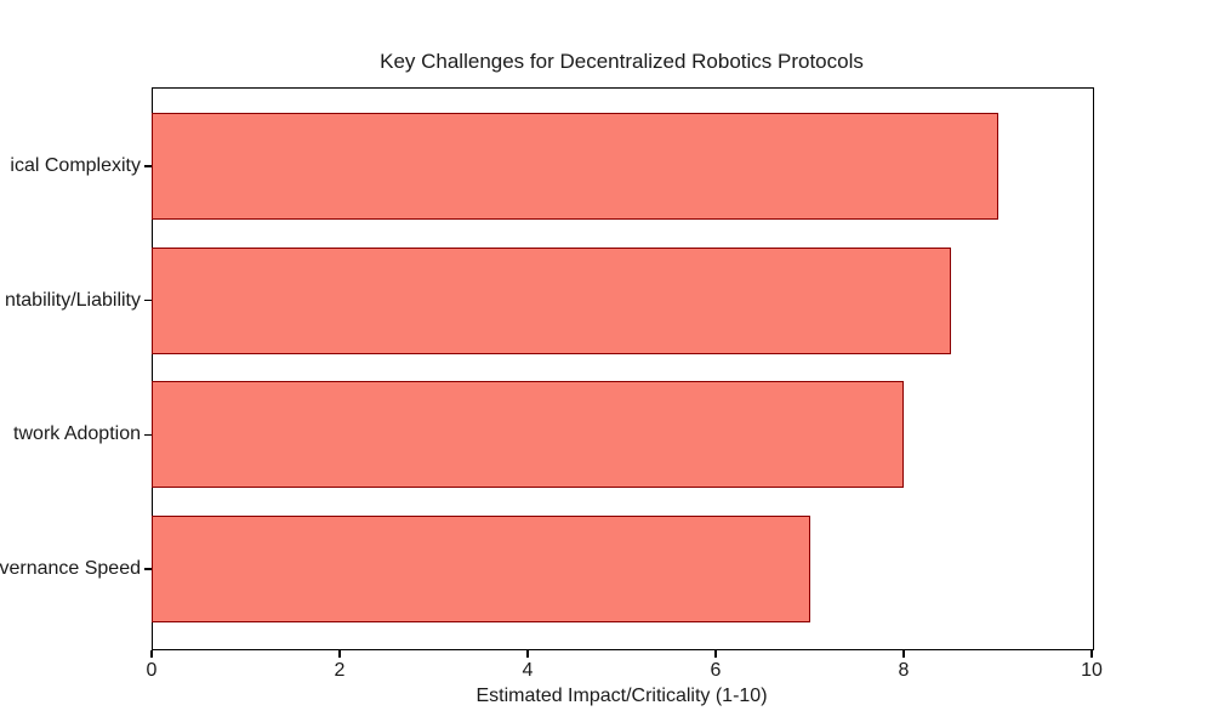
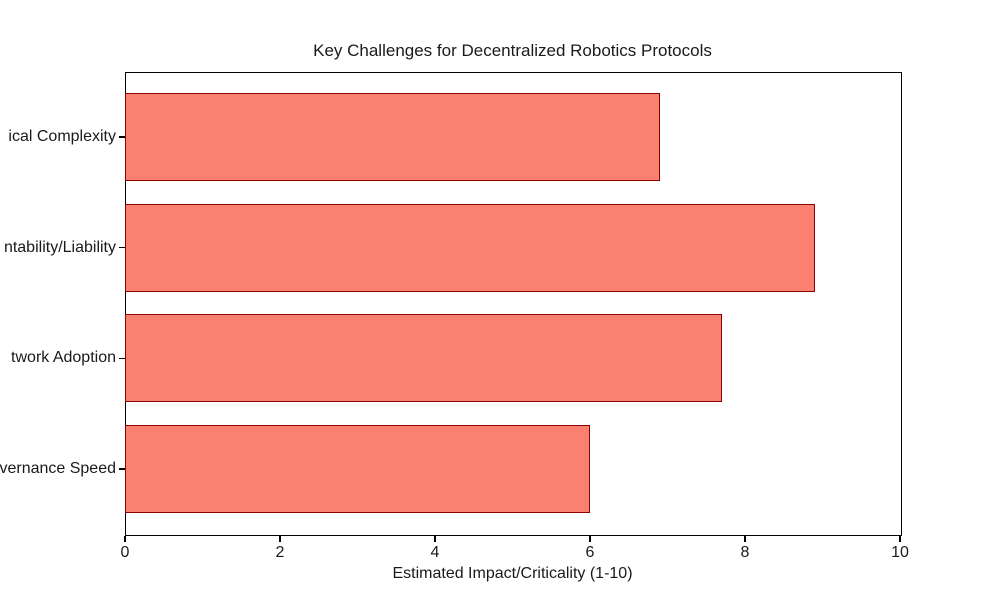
ical Complexity: 9.0 -> 6.9
ntability/Liability: 8.5 -> 8.9
twork Adoption: 8.0 -> 7.7
vernance Speed: 7.0 -> 6.0
